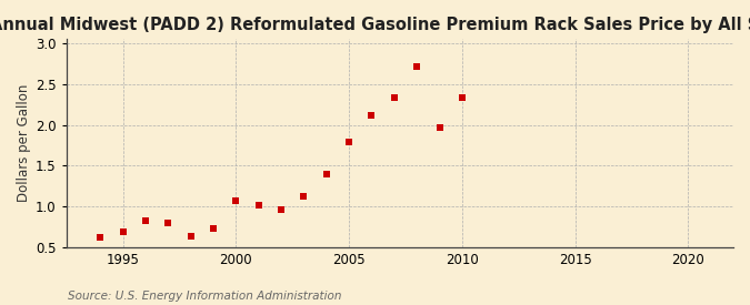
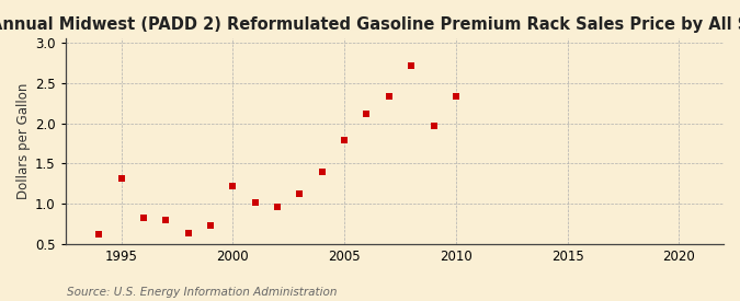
1995: 0.69 -> 1.32
2000: 1.07 -> 1.22
